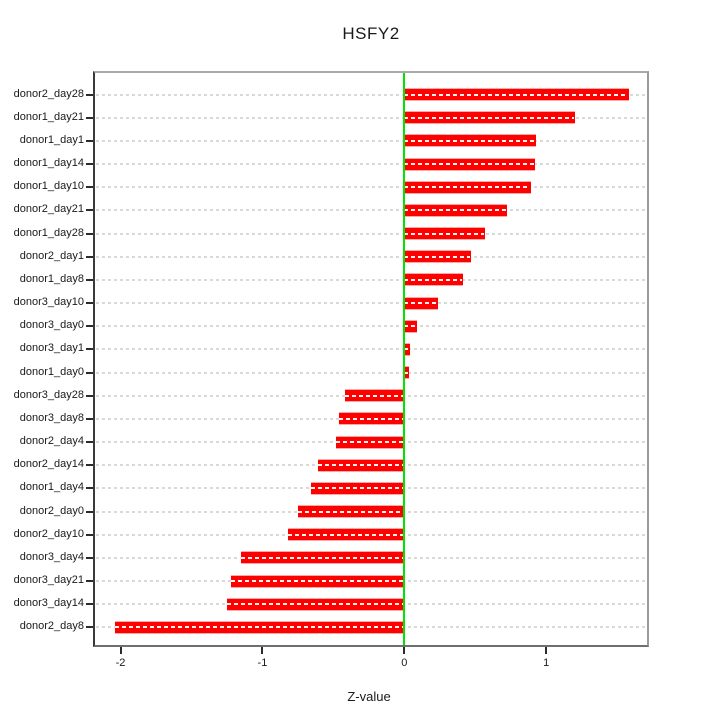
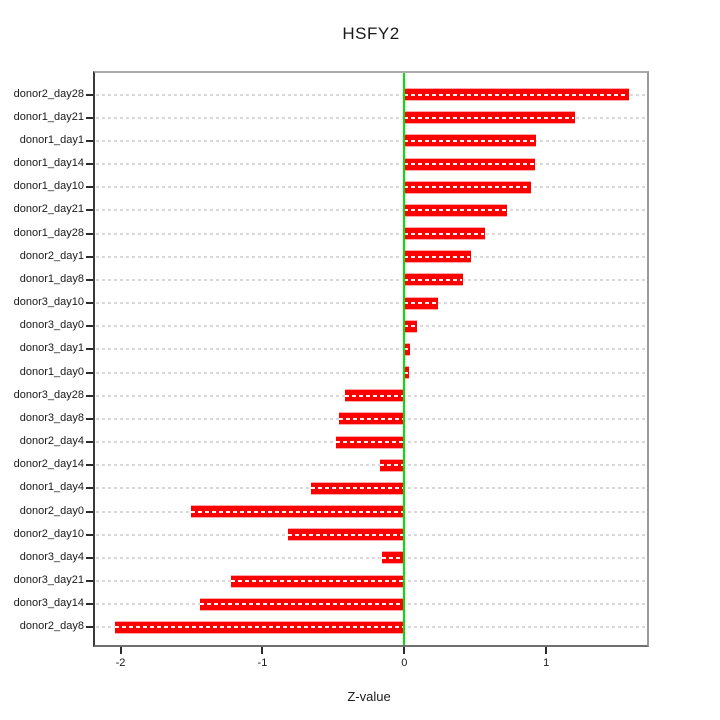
donor2_day14: -0.61 -> -0.17
donor2_day0: -0.75 -> -1.50
donor3_day4: -1.15 -> -0.16
donor3_day14: -1.25 -> -1.44
